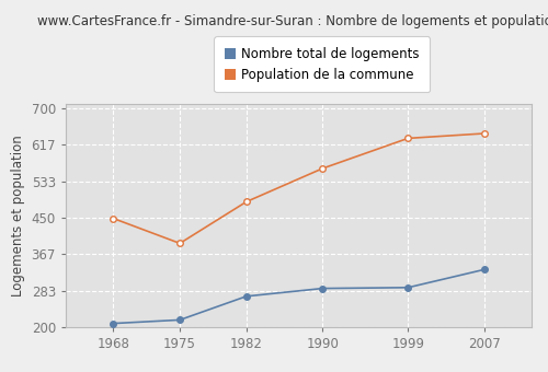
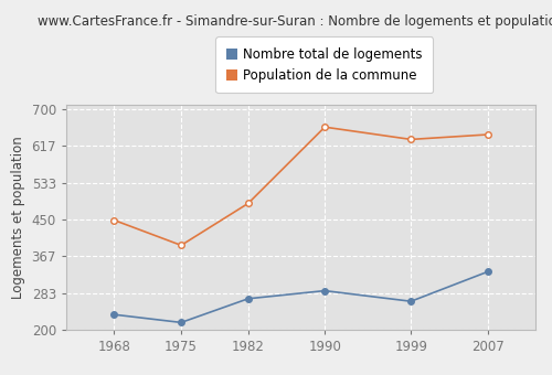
Nombre total de logements/1968: 209 -> 235
Population de la commune/1990: 563 -> 660
Nombre total de logements/1999: 291 -> 265
